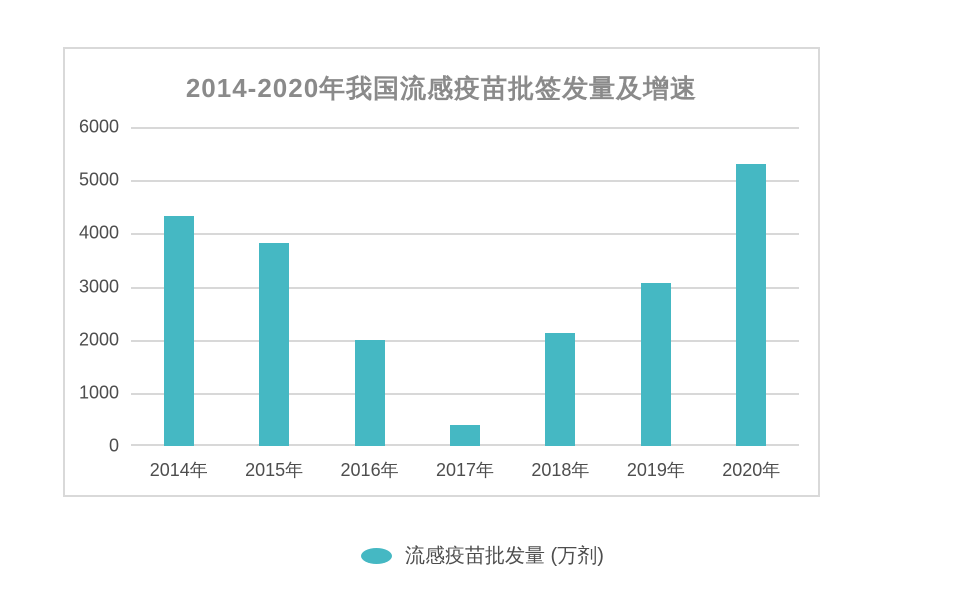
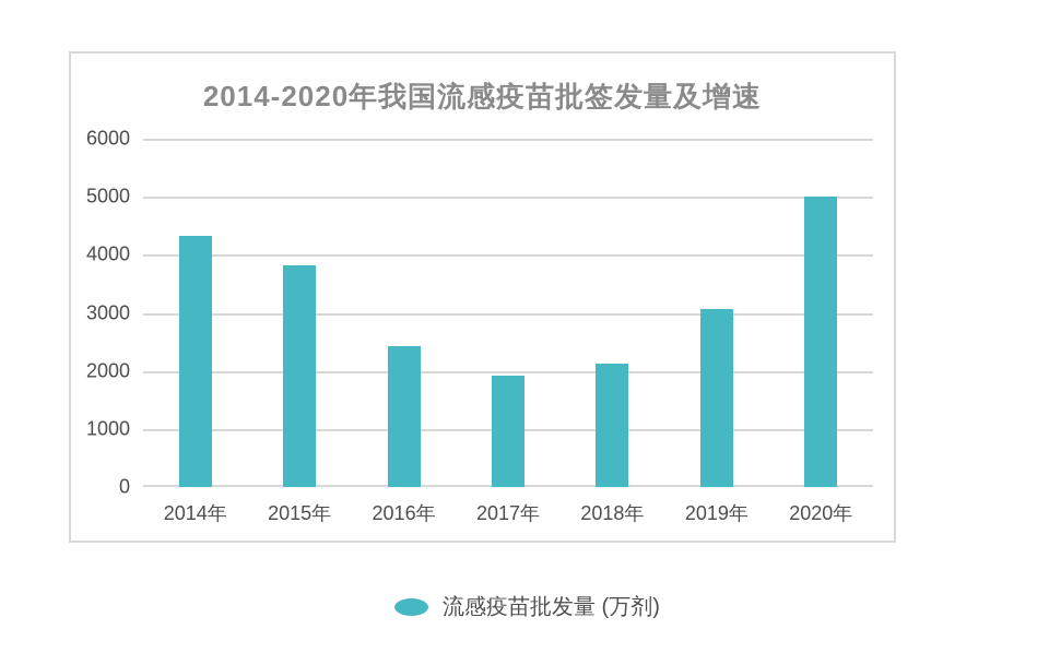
2016年: 2000 -> 2400
2017年: 400 -> 1900
2020年: 5300 -> 5000
